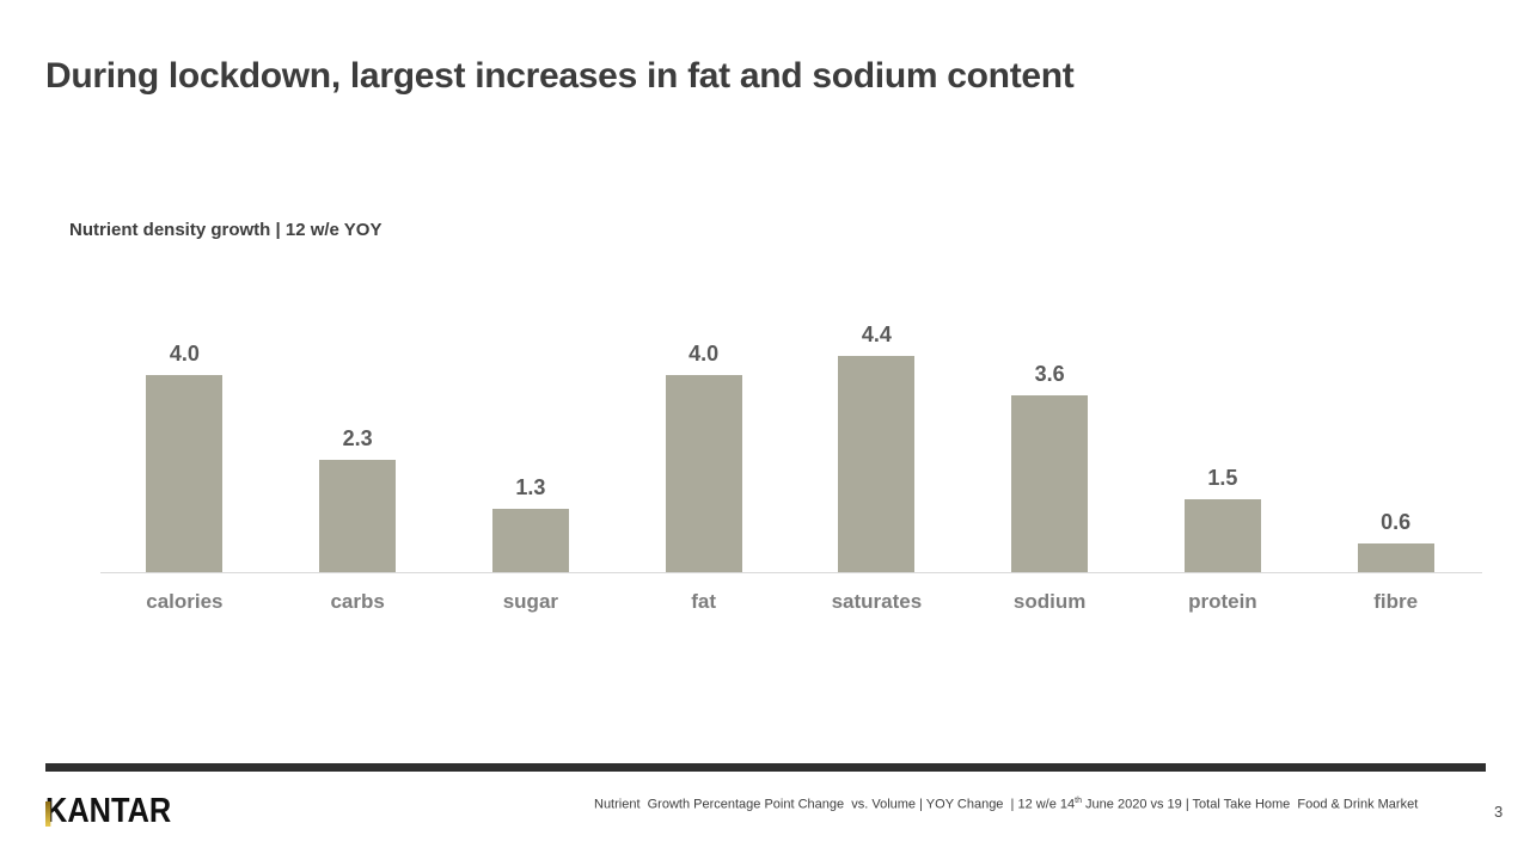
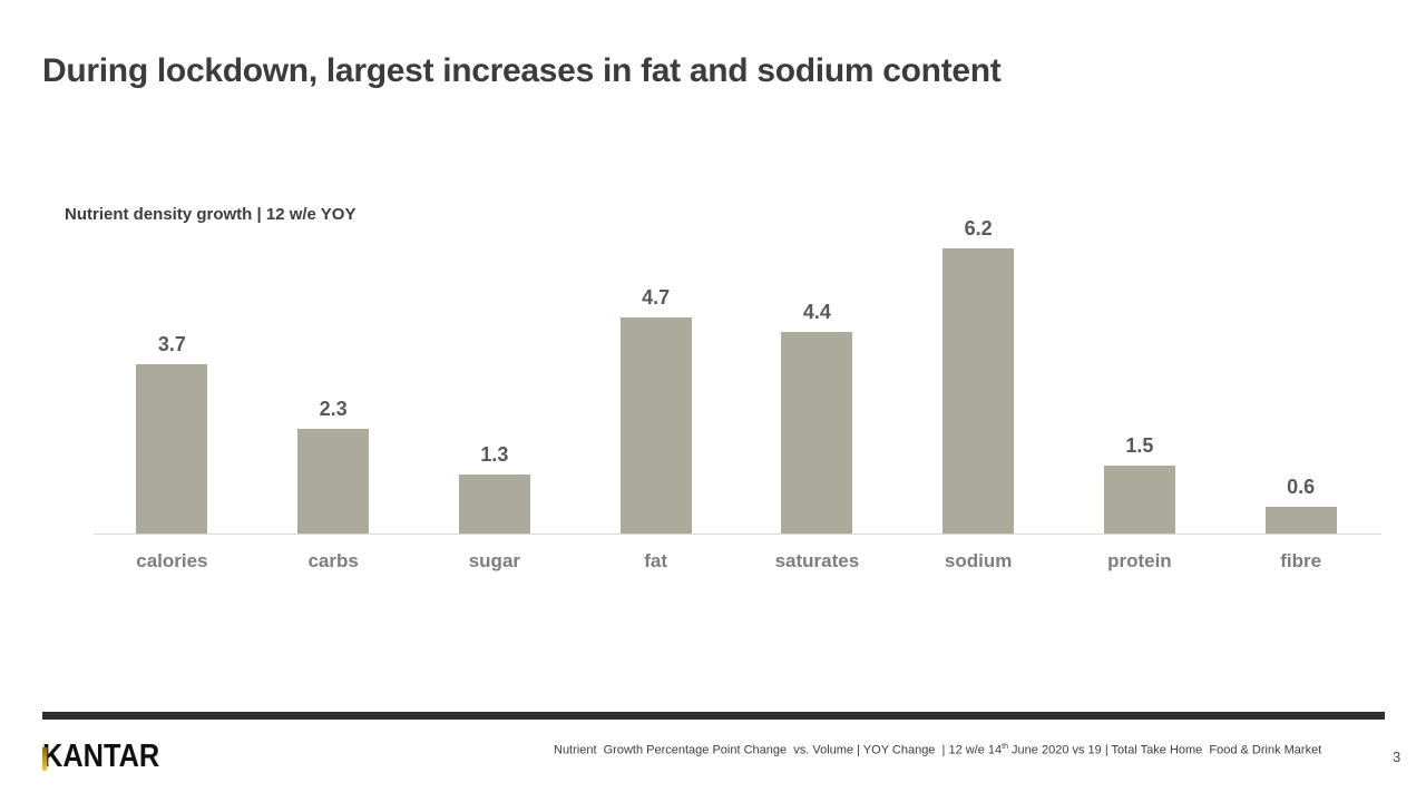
calories: 4.0 -> 3.7
fat: 4.0 -> 4.7
sodium: 3.6 -> 6.2
